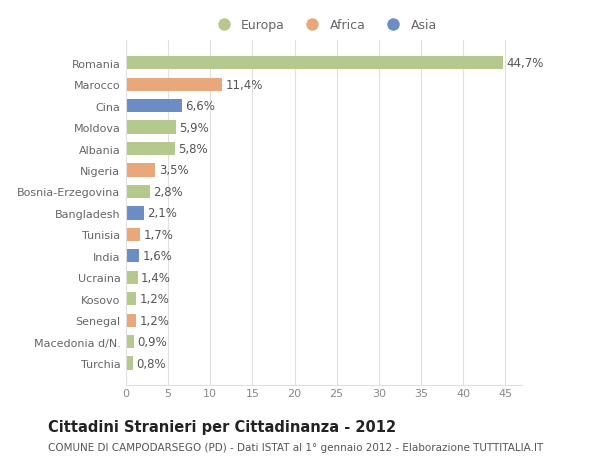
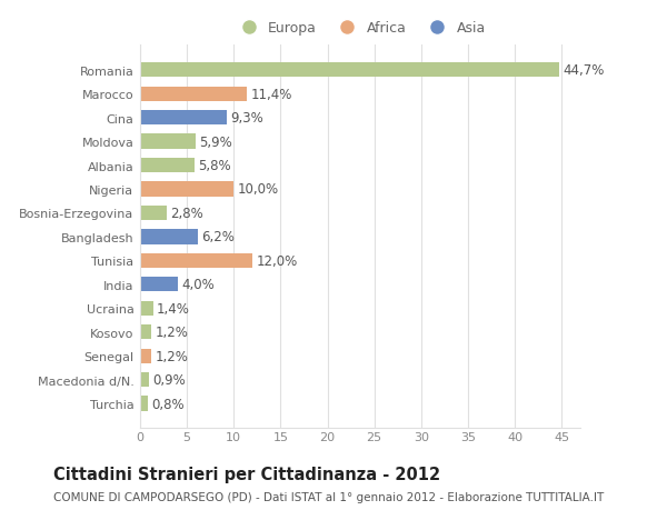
Cina: 6,6% -> 9,3%
Nigeria: 3,5% -> 10,0%
Bangladesh: 2,1% -> 6,2%
Tunisia: 1,7% -> 12,0%
India: 1,6% -> 4,0%
